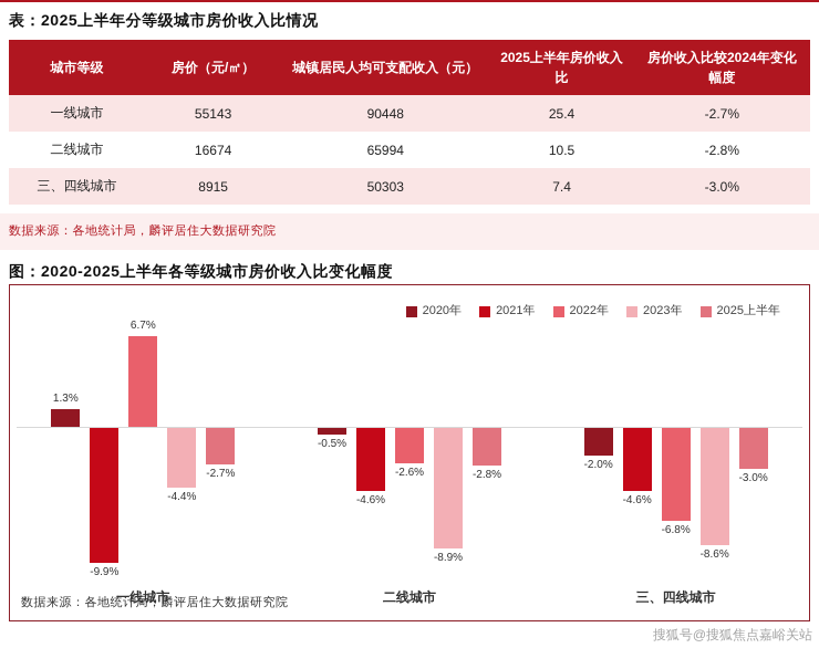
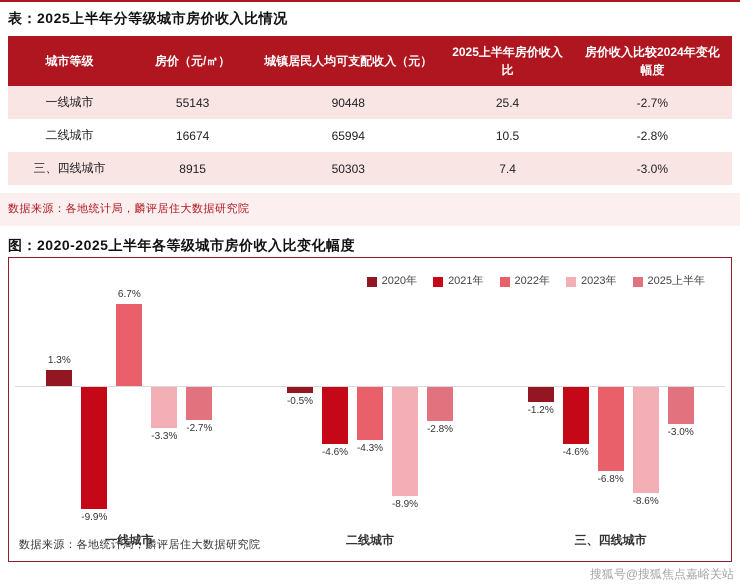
2023年/一线城市: -4.4% -> -3.3%
2022年/二线城市: -2.6% -> -4.3%
2020年/三、四线城市: -2.0% -> -1.2%
